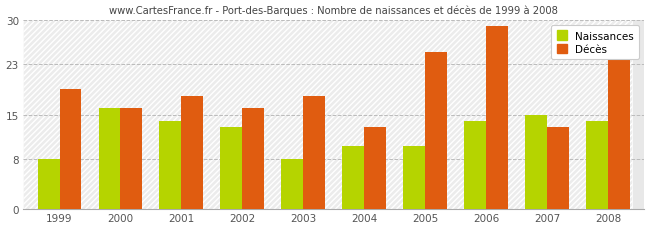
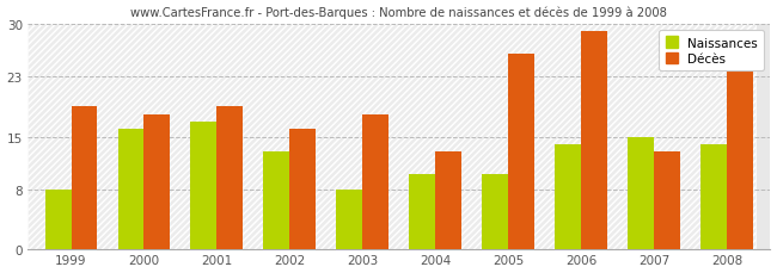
Décès/2000: 16 -> 18
Naissances/2001: 14 -> 17
Décès/2001: 18 -> 19
Décès/2005: 25 -> 26
